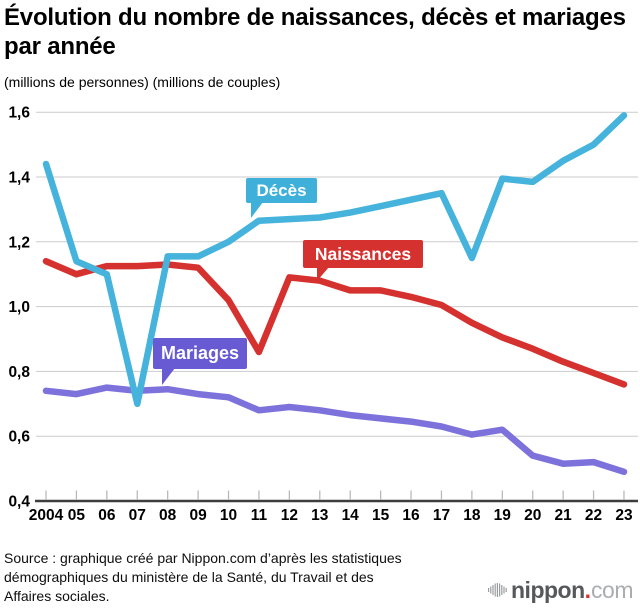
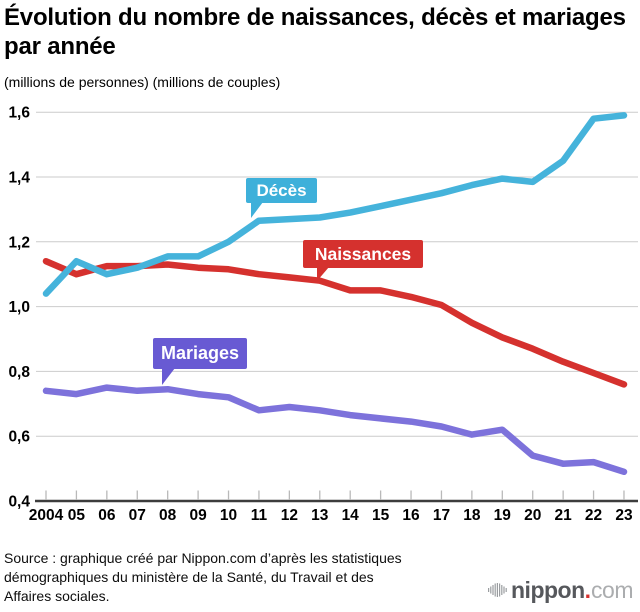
Décès/2004: 1,44 -> 1,04
Décès/07: 0,70 -> 1,12
Naissances/10: 1,02 -> 1,11
Naissances/11: 0,86 -> 1,10
Décès/18: 1,15 -> 1,38
Décès/22: 1,50 -> 1,58
